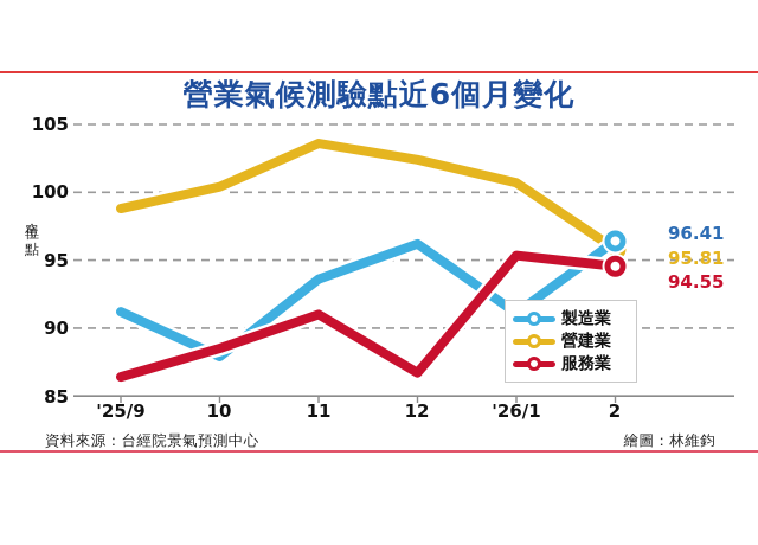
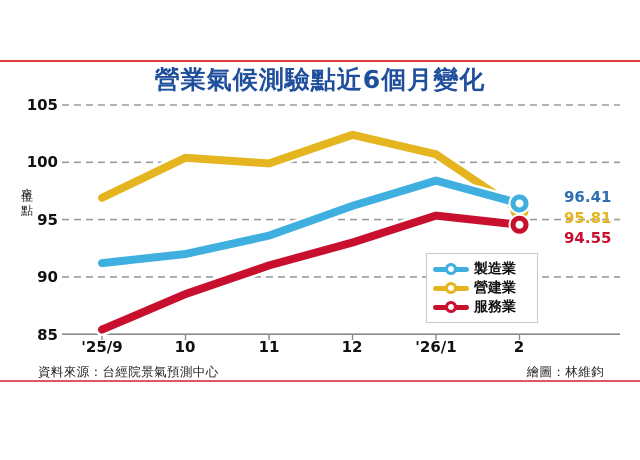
營建業/'25/9: 98.8 -> 96.9
服務業/'25/9: 86.4 -> 85.4
製造業/10: 87.9 -> 92.0
營建業/11: 103.6 -> 99.9
服務業/12: 86.7 -> 93.0
製造業/'26/1: 91.1 -> 98.4
